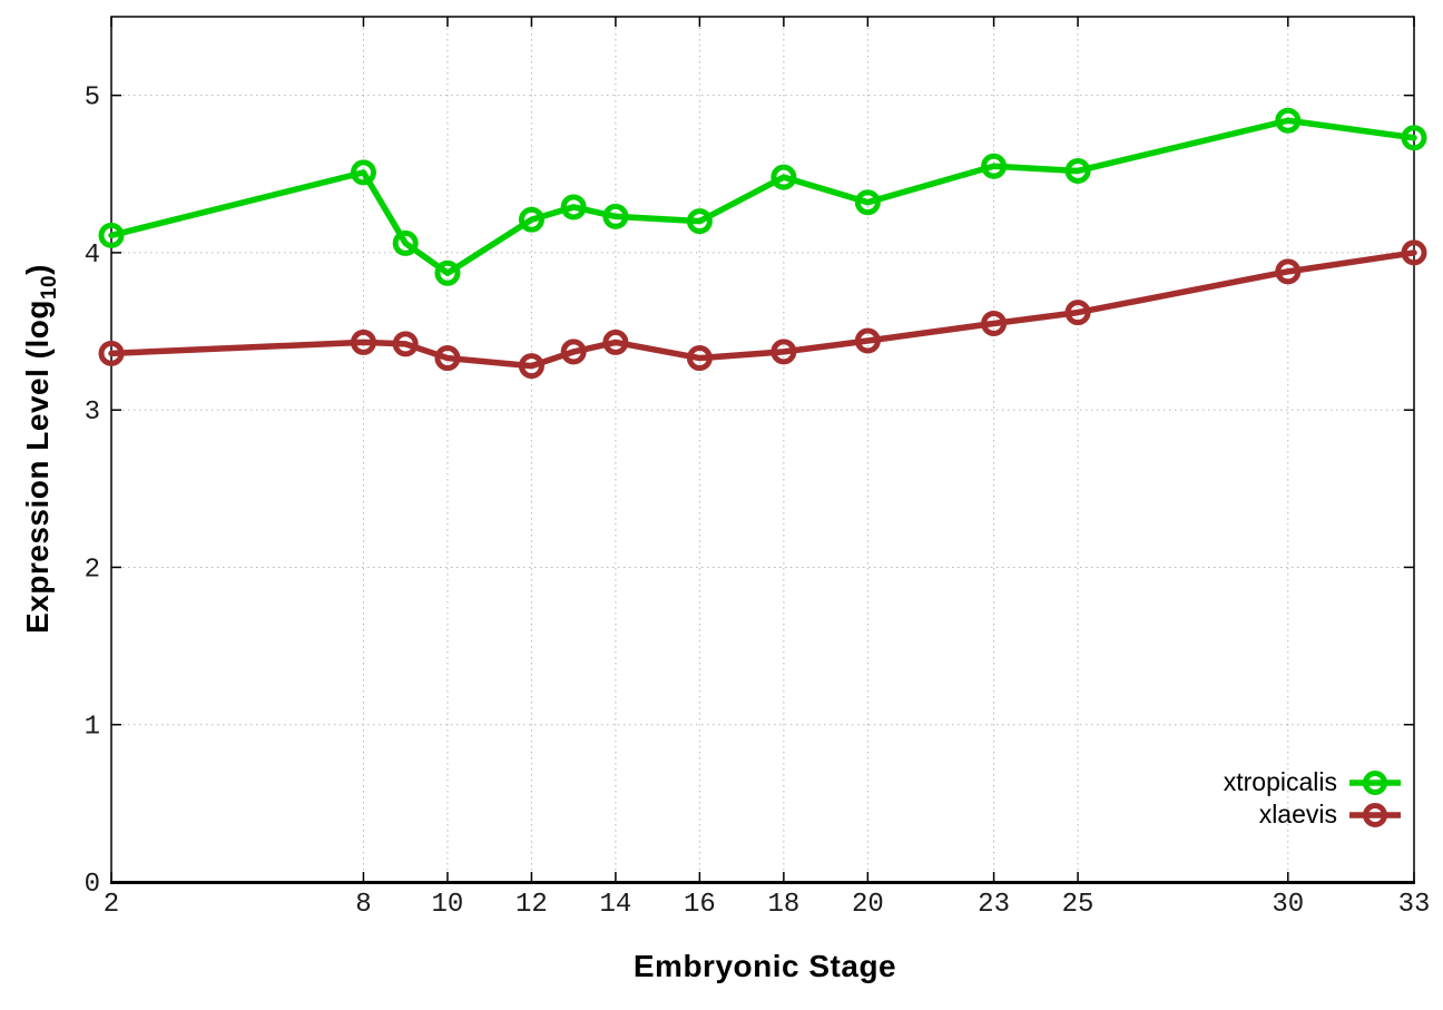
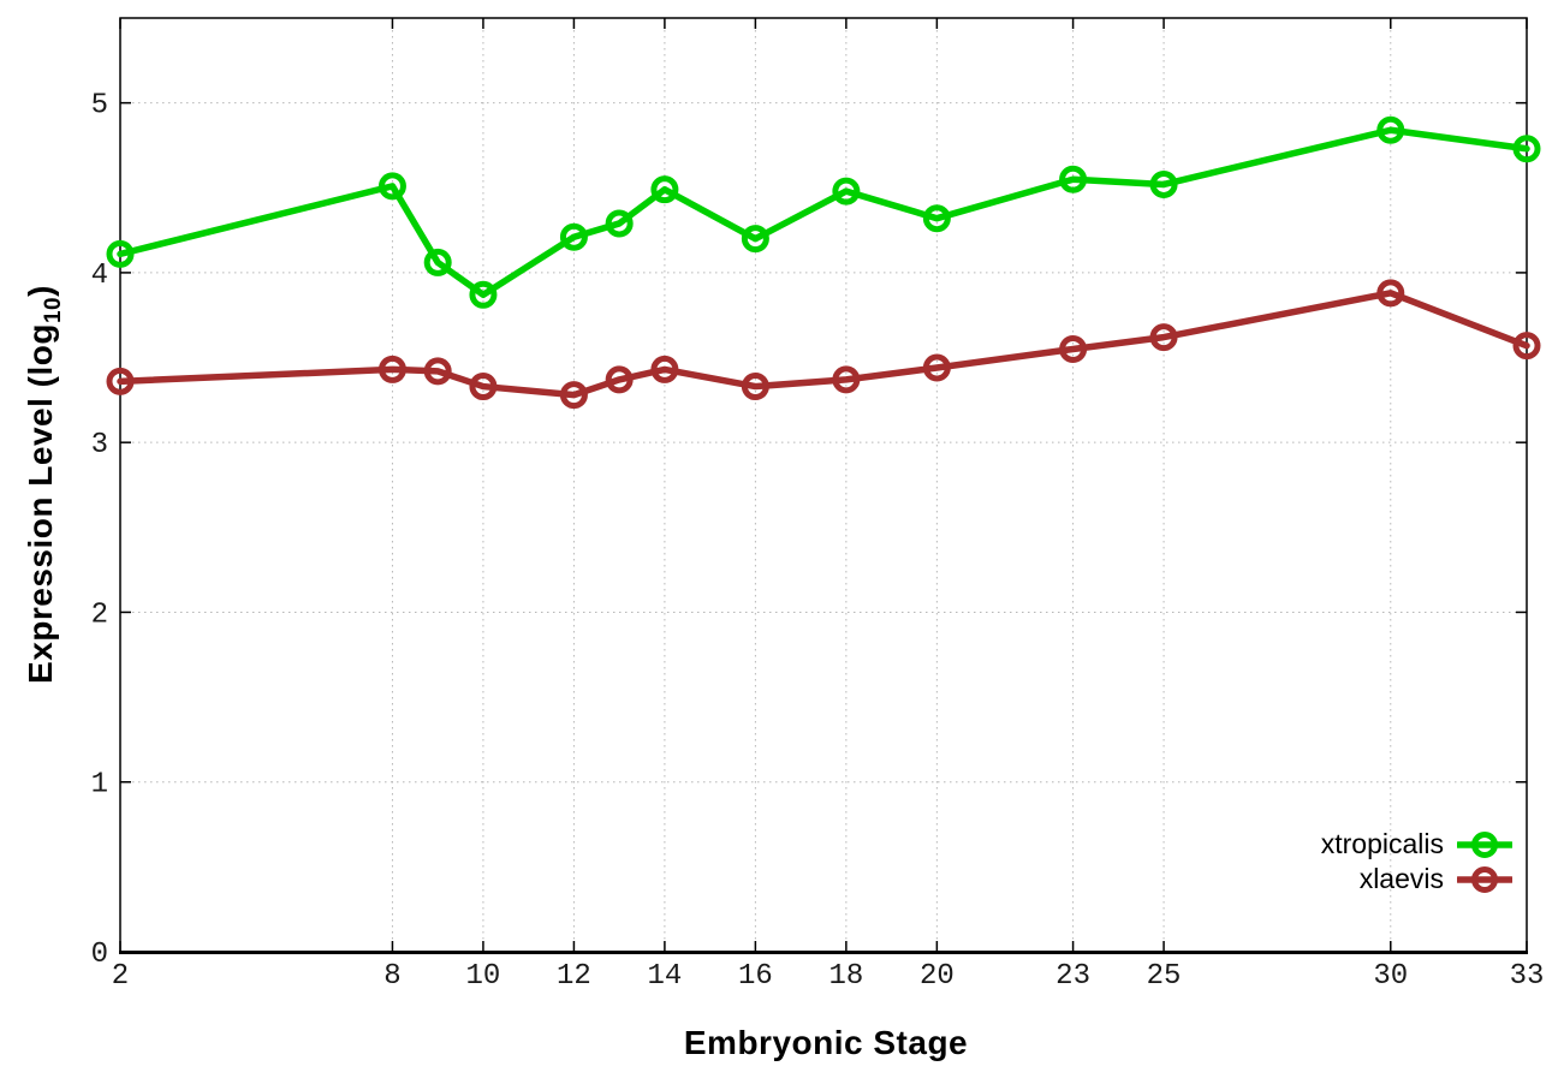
xtropicalis/14: 4.23 -> 4.49
xlaevis/33: 4.00 -> 3.57
